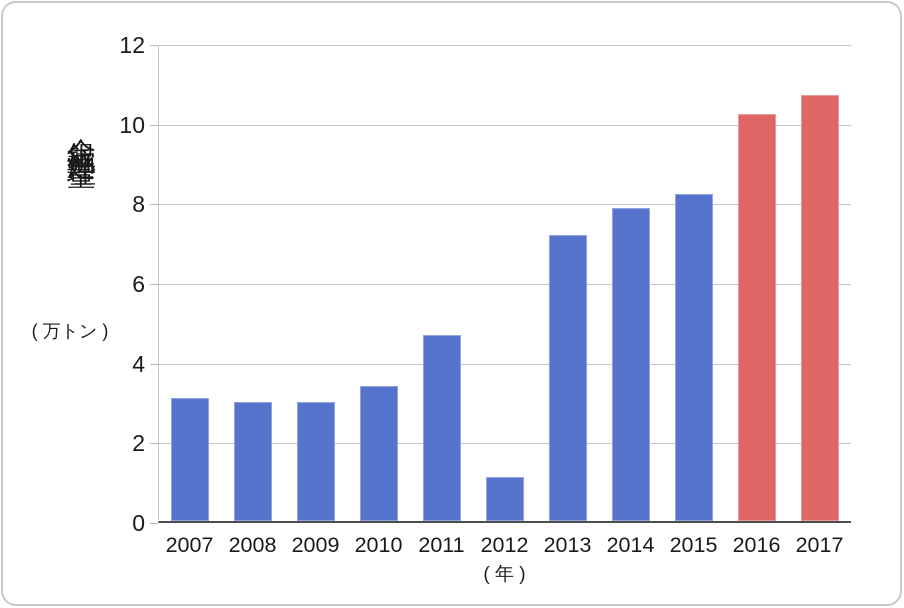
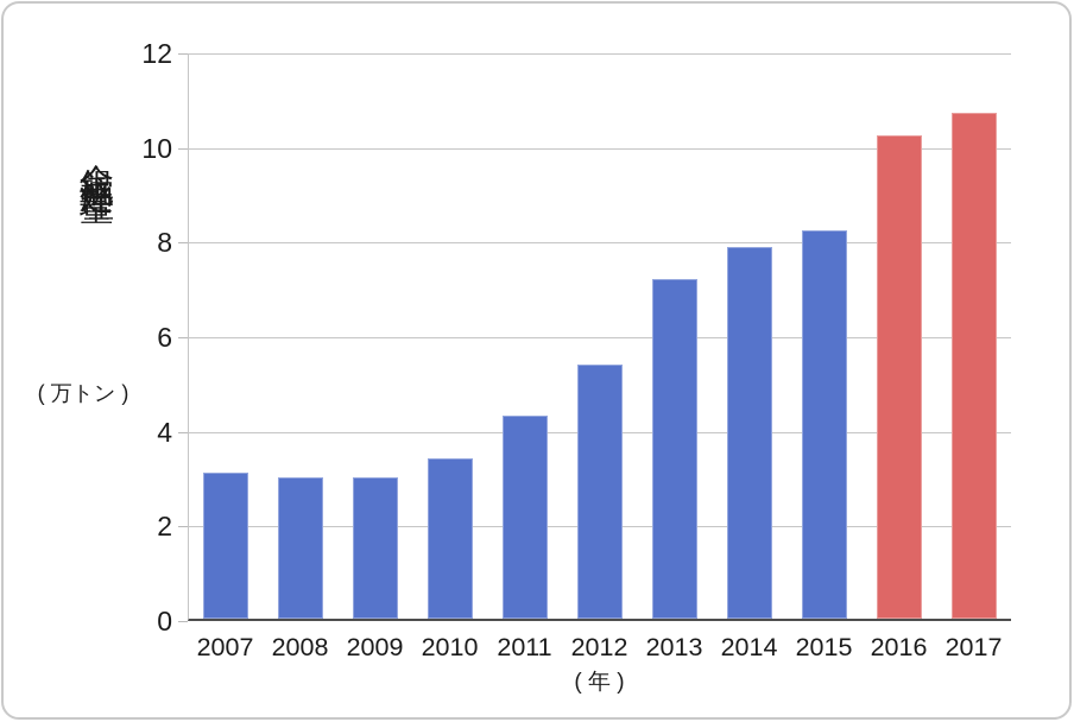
2011: 4.7 -> 4.3
2012: 1.1 -> 5.4
